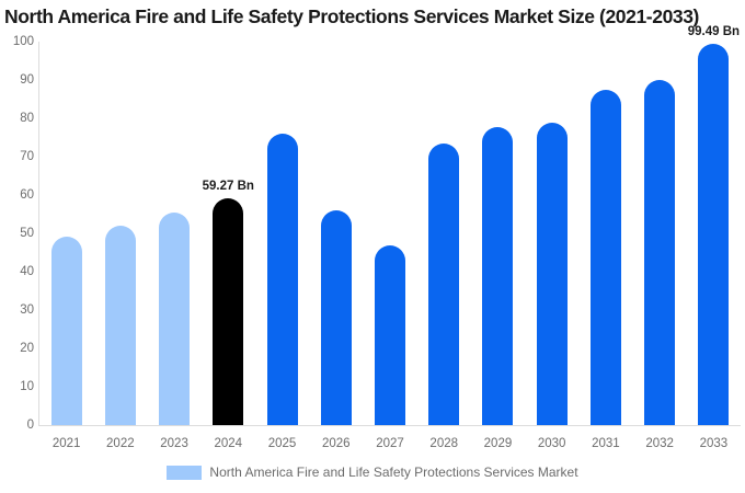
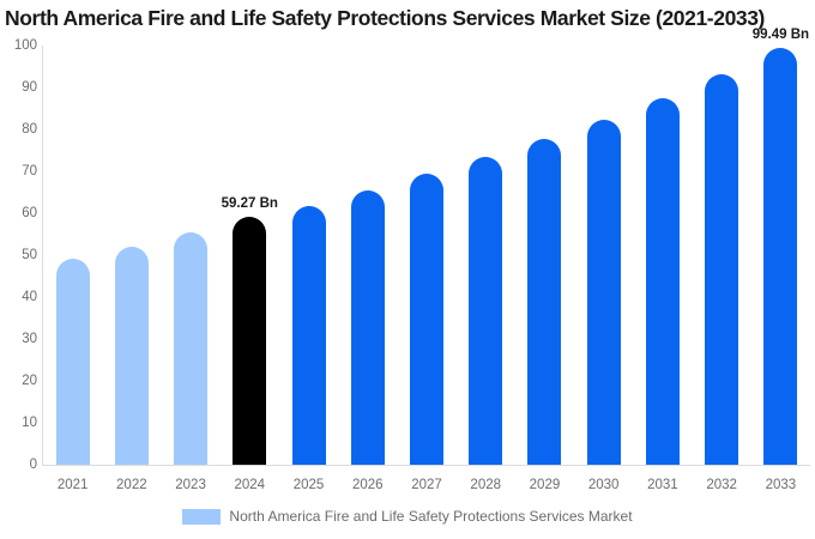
2025: 76 -> 62
2026: 56 -> 65
2027: 47 -> 69
2030: 79 -> 82
2032: 90 -> 93
